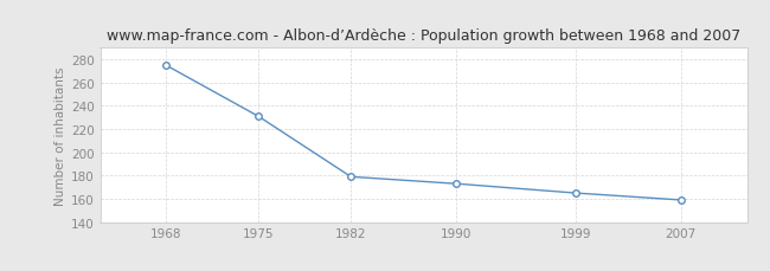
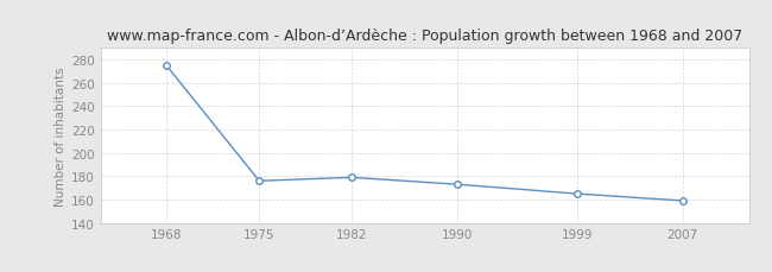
1975: 231 -> 176
